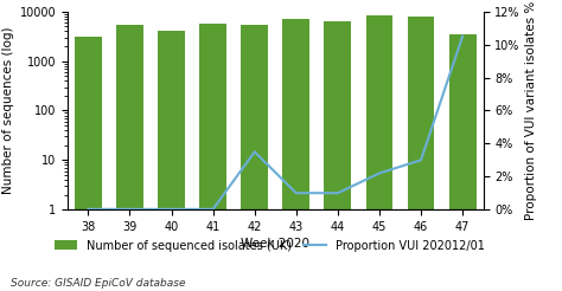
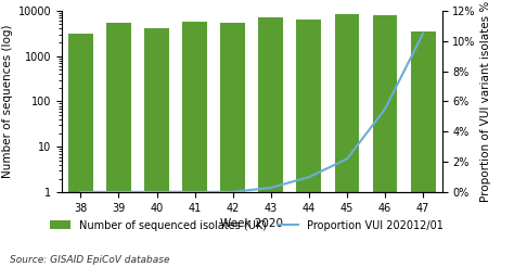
Proportion VUI 202012/01/42: 3.5% -> 0.0%
Proportion VUI 202012/01/43: 1.0% -> 0.3%
Proportion VUI 202012/01/46: 3.0% -> 5.5%
